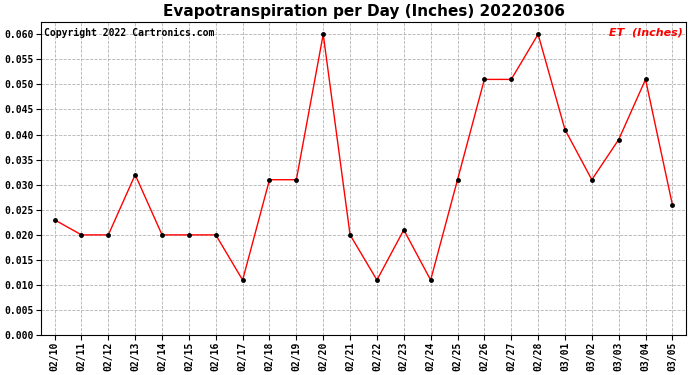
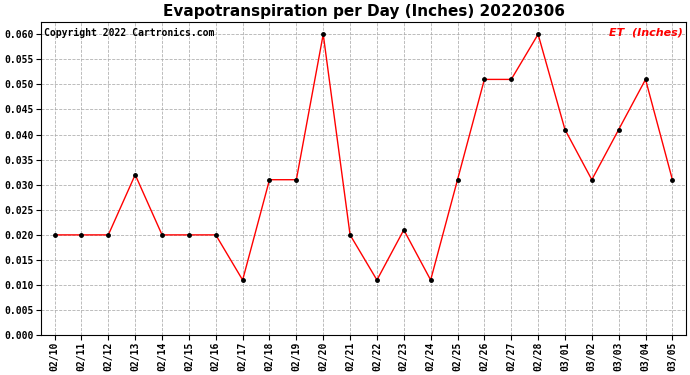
02/10: 0.023 -> 0.020
03/03: 0.039 -> 0.041
03/05: 0.026 -> 0.031
